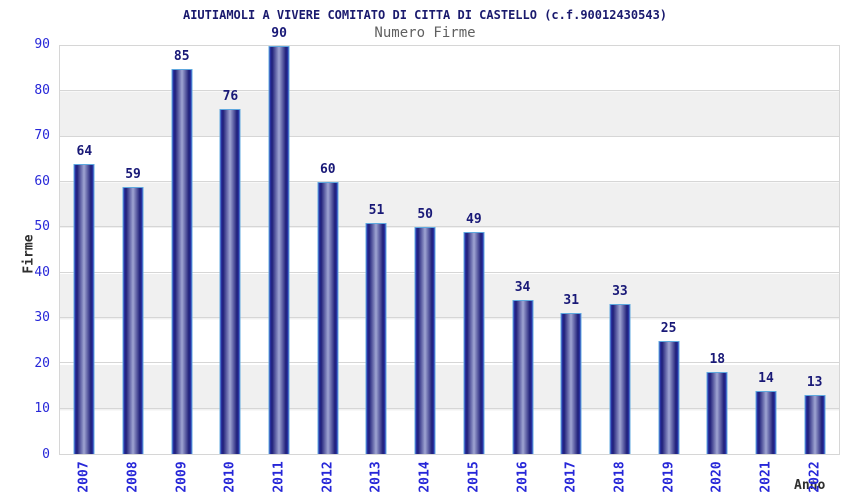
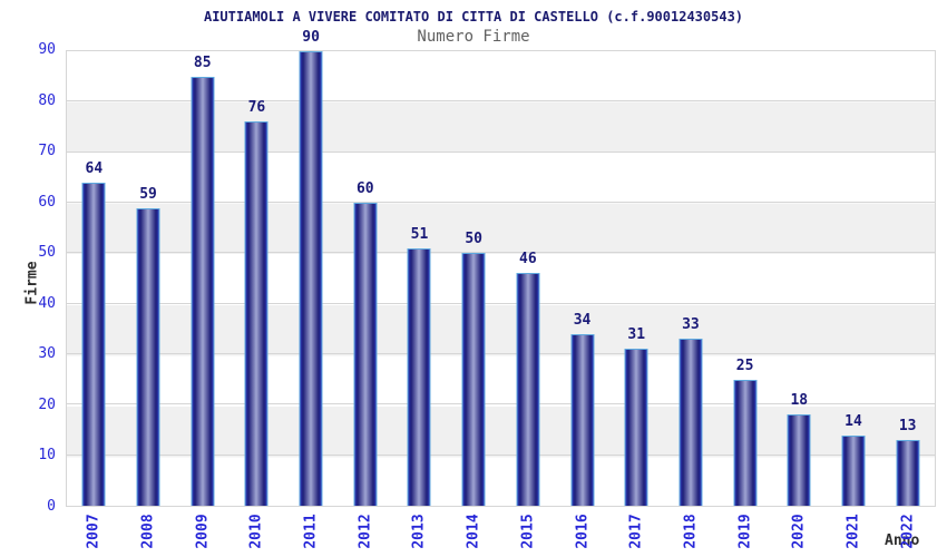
2015: 49 -> 46
